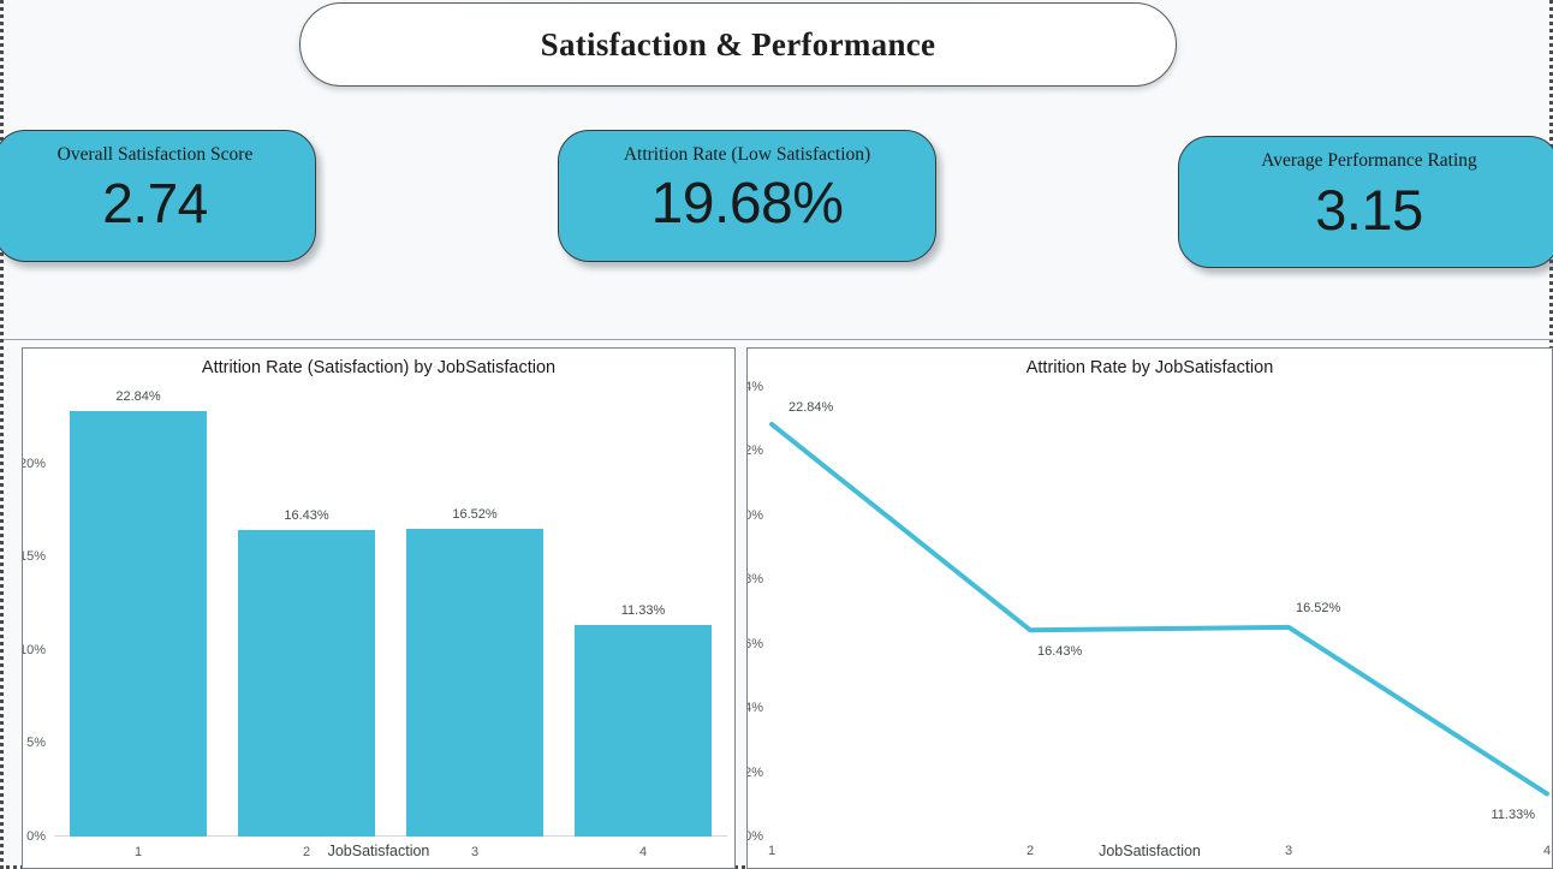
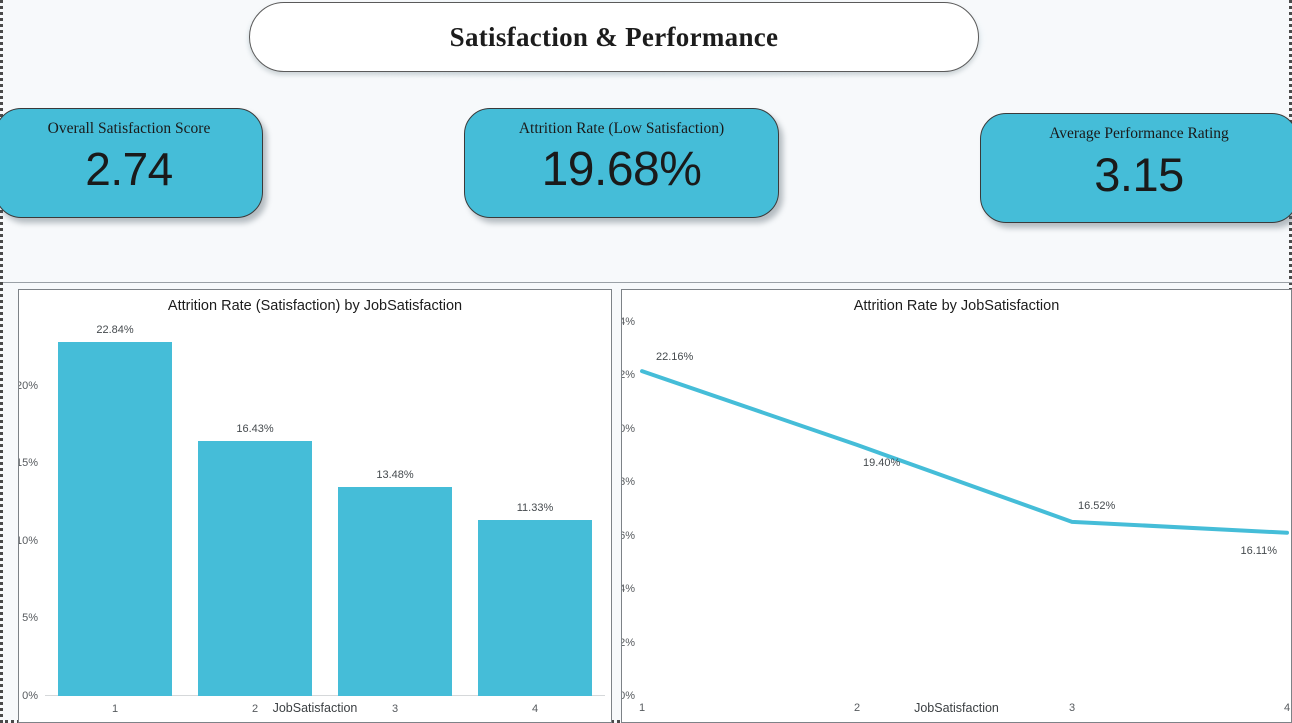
Attrition Rate (Satisfaction) by JobSatisfaction/3: 16.52% -> 13.48%
Attrition Rate by JobSatisfaction/1: 22.84% -> 22.16%
Attrition Rate by JobSatisfaction/2: 16.43% -> 19.40%
Attrition Rate by JobSatisfaction/4: 11.33% -> 16.11%
